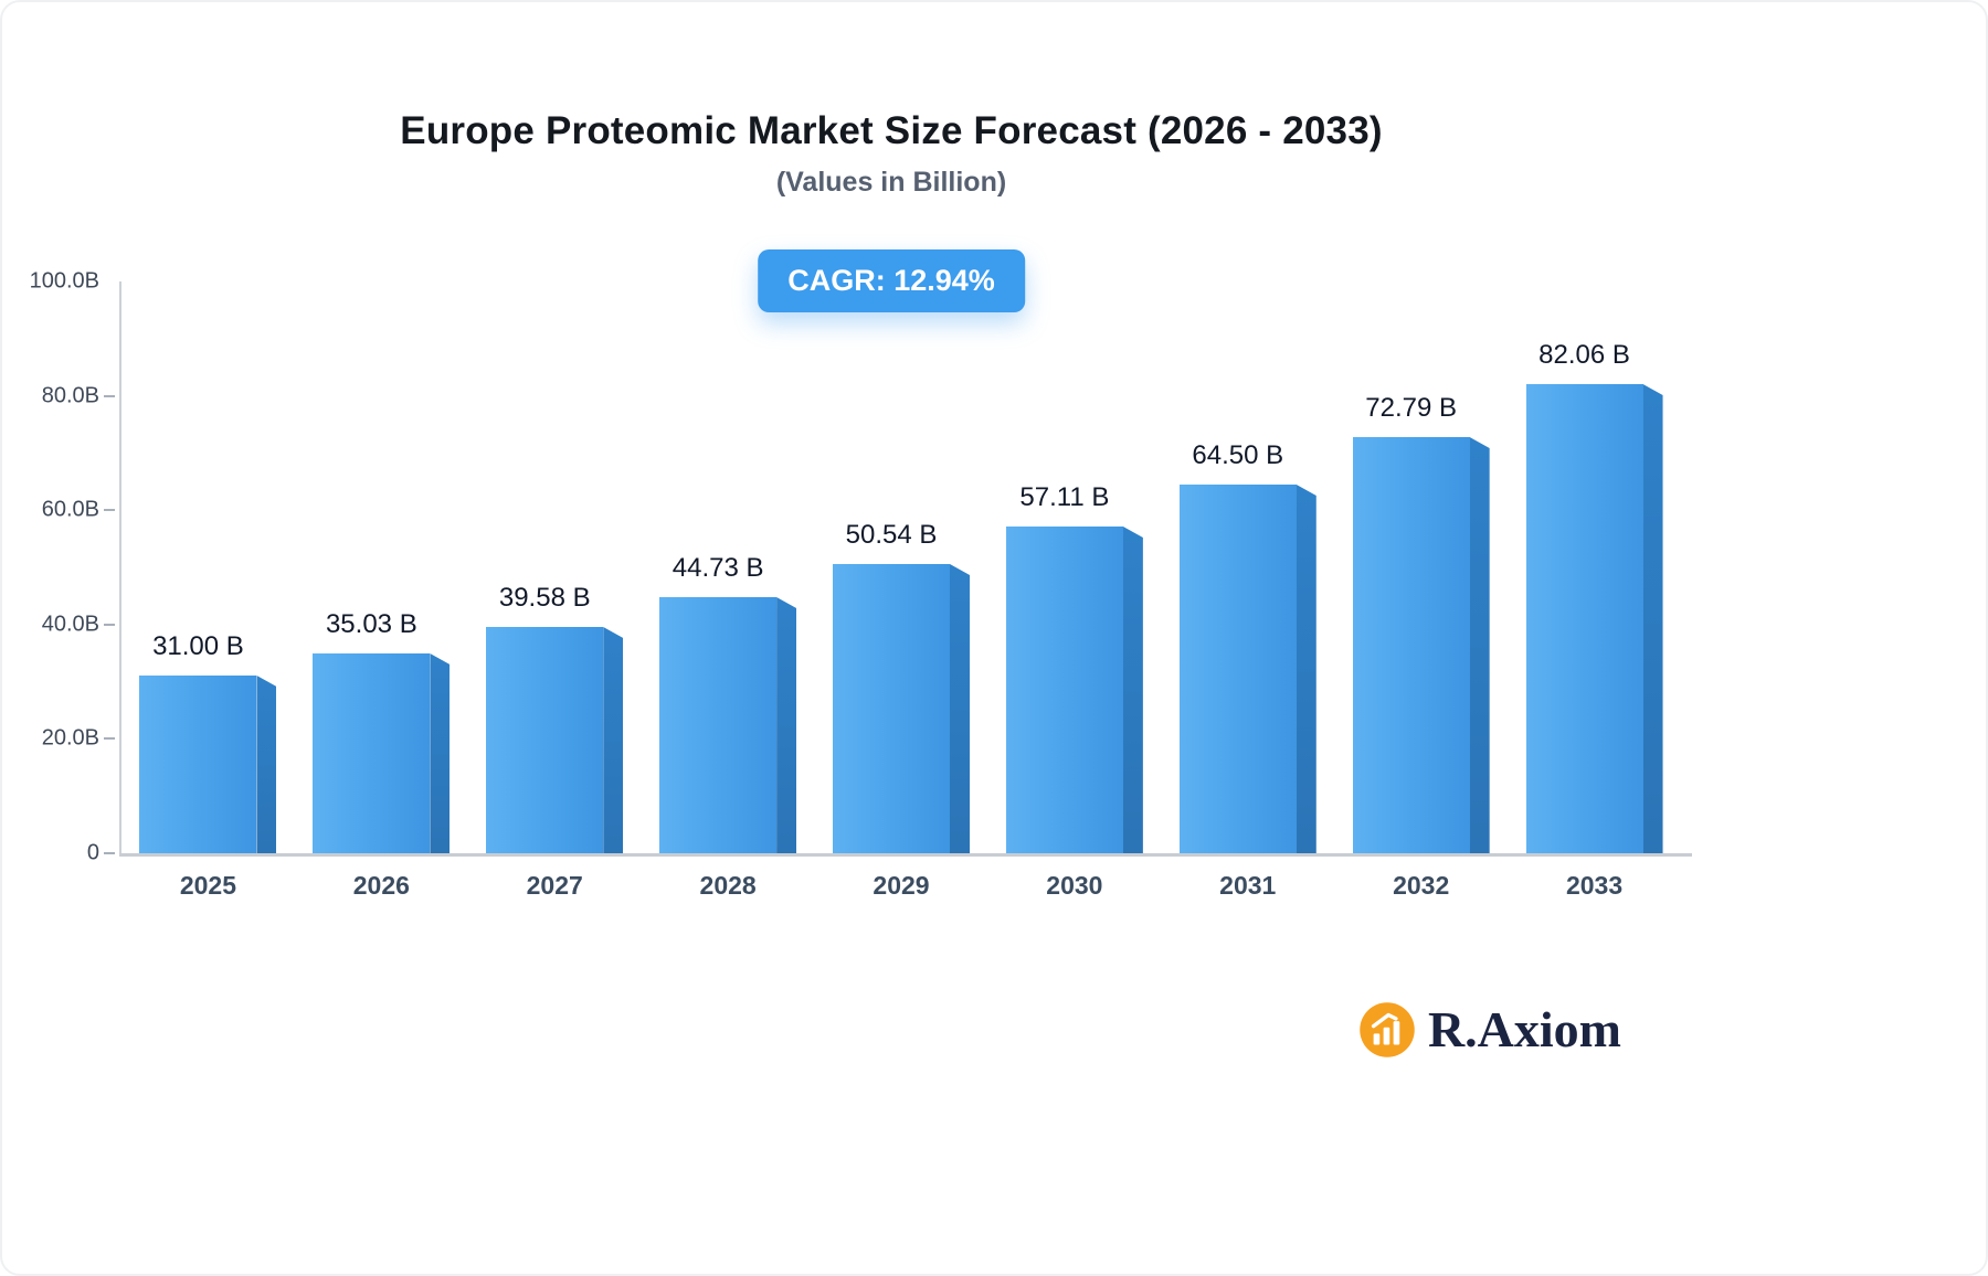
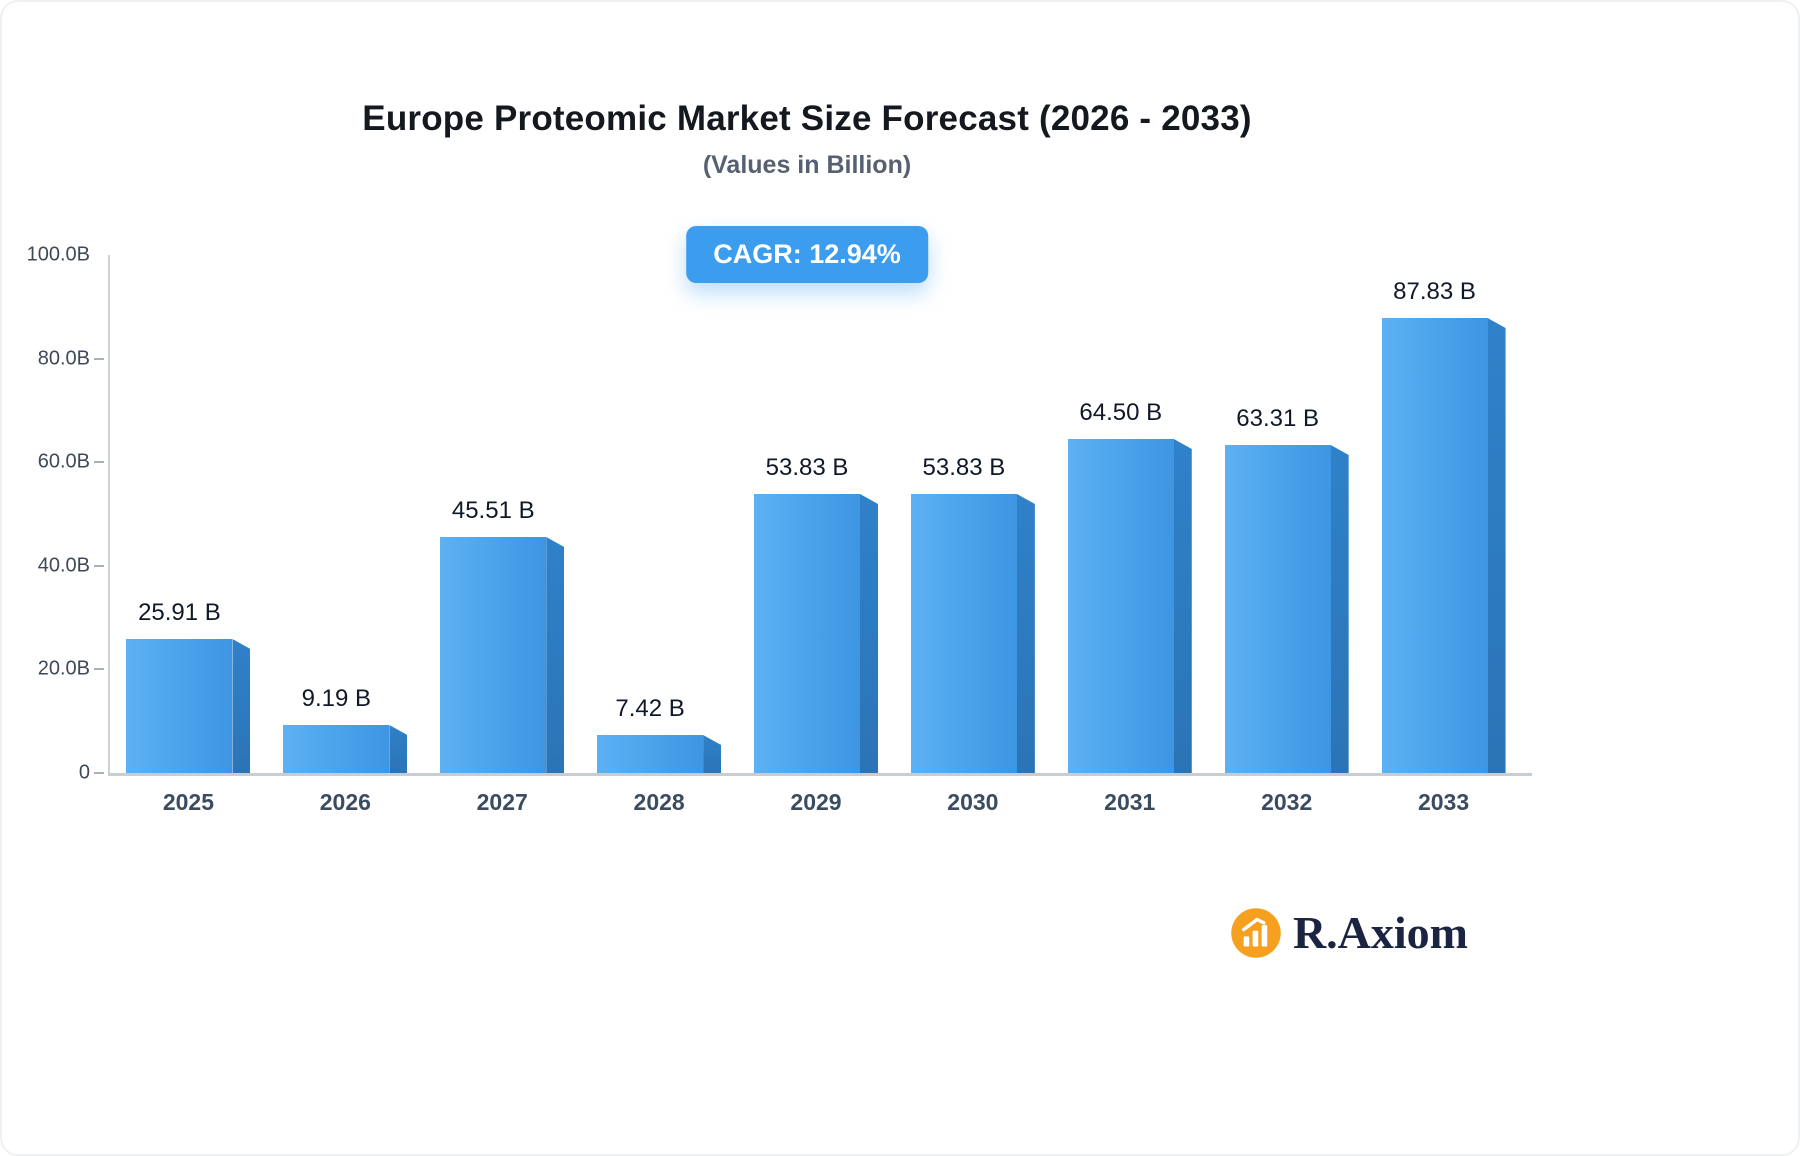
2025: 31.00 -> 25.91
2026: 35.03 -> 9.19
2027: 39.58 -> 45.51
2028: 44.73 -> 7.42
2029: 50.54 -> 53.83
2030: 57.11 -> 53.83
2032: 72.79 -> 63.31
2033: 82.06 -> 87.83
